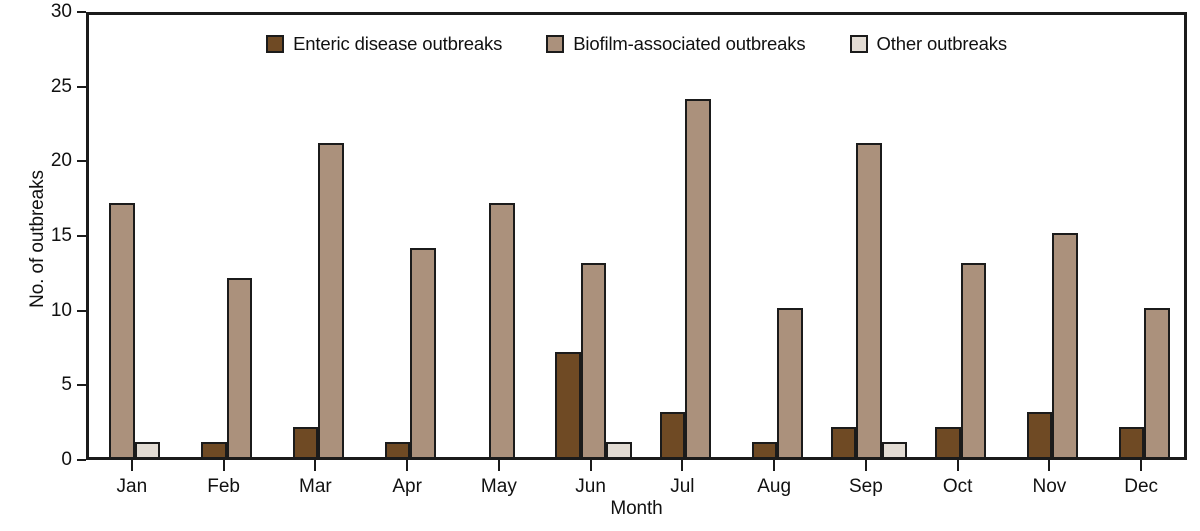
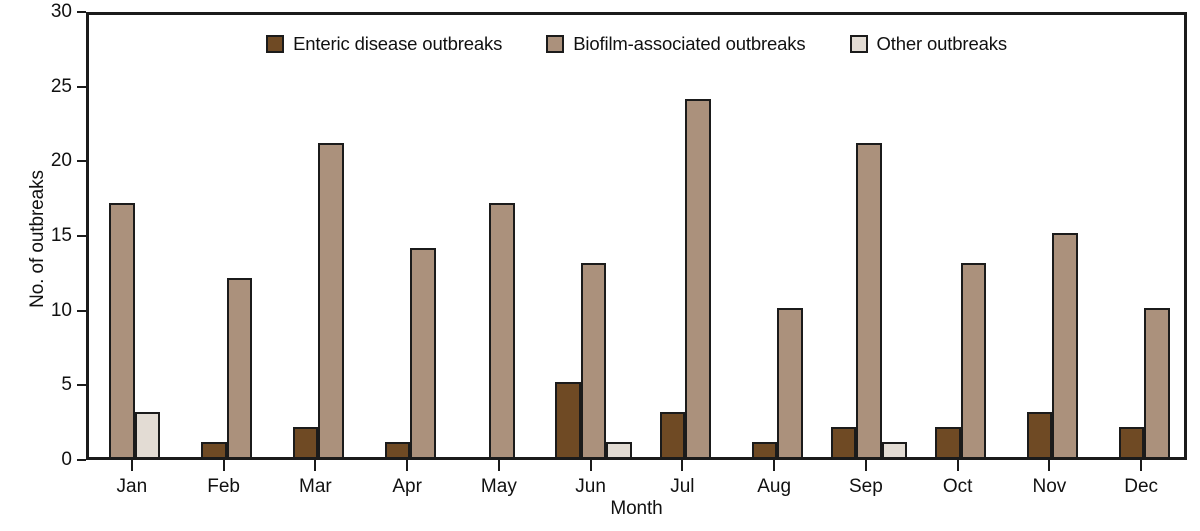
Other outbreaks/Jan: 1 -> 3
Enteric disease outbreaks/Jun: 7 -> 5
